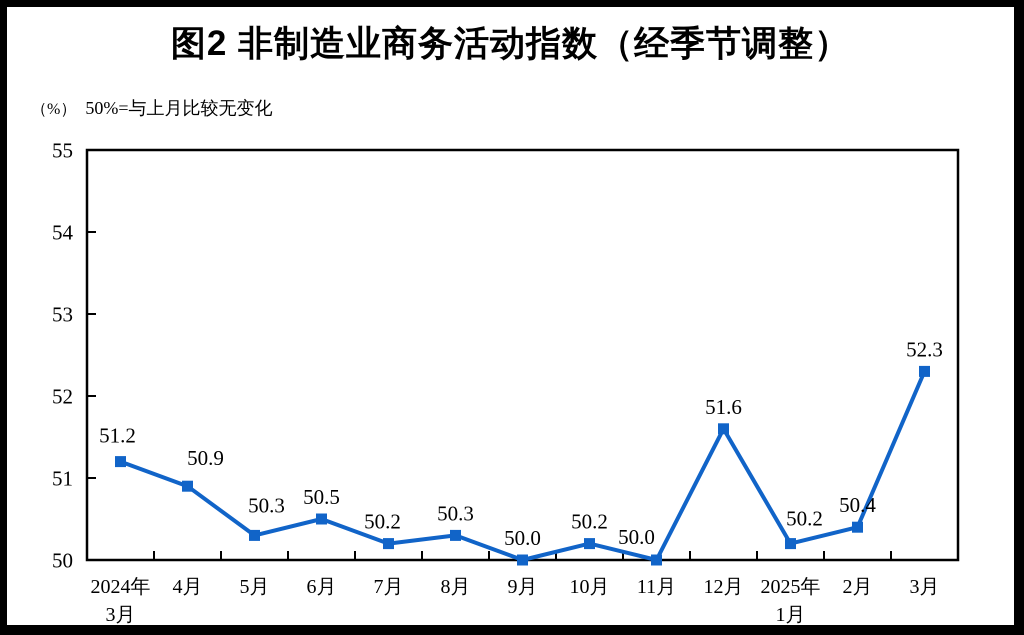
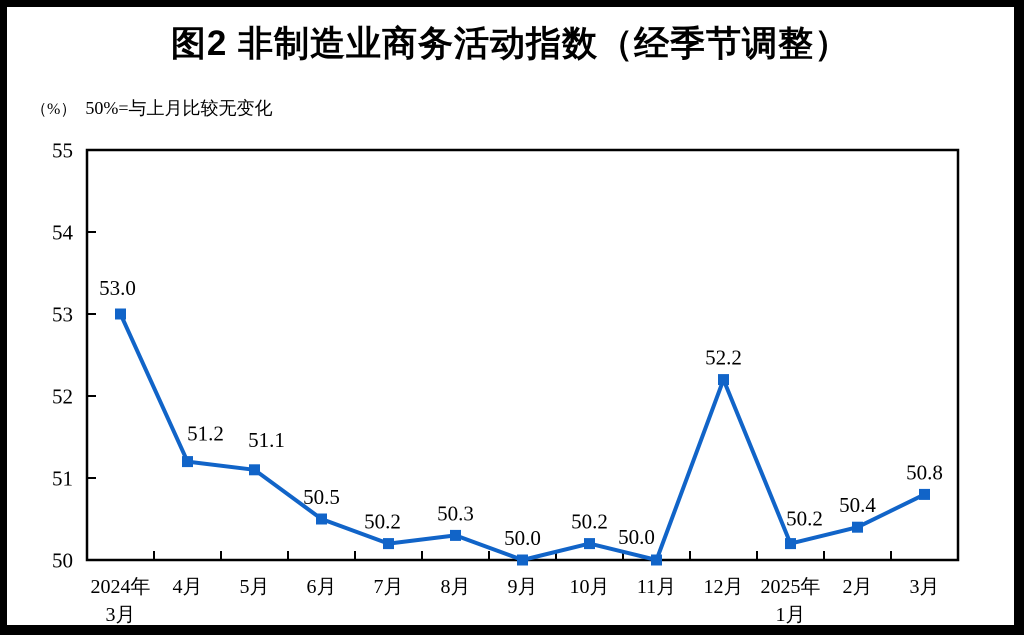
2024年 3月: 51.2 -> 53.0
4月: 50.9 -> 51.2
5月: 50.3 -> 51.1
12月: 51.6 -> 52.2
3月: 52.3 -> 50.8
